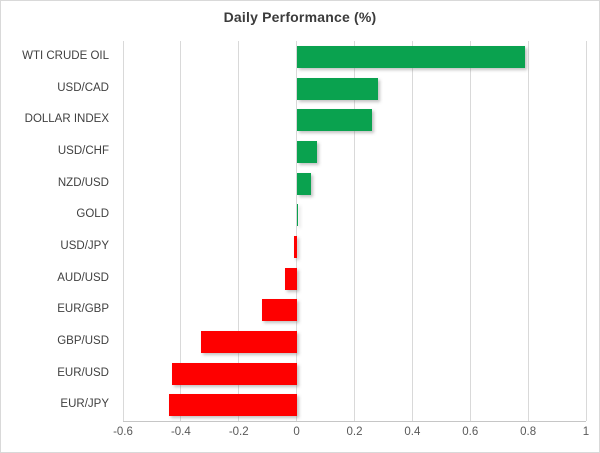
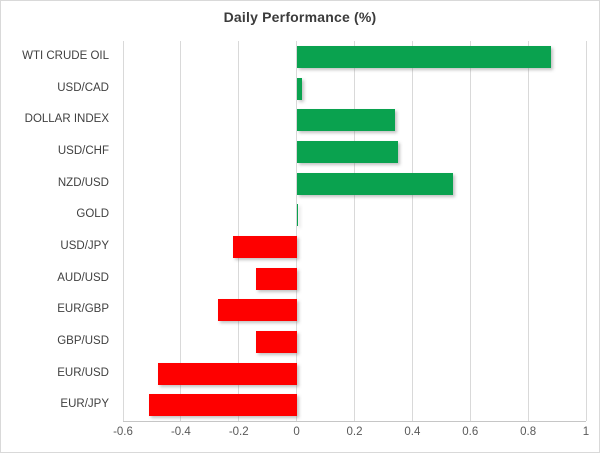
WTI CRUDE OIL: 0.79 -> 0.88
USD/CAD: 0.28 -> 0.02
DOLLAR INDEX: 0.26 -> 0.34
USD/CHF: 0.07 -> 0.35
NZD/USD: 0.05 -> 0.54
USD/JPY: -0.01 -> -0.22
AUD/USD: -0.04 -> -0.14
EUR/GBP: -0.12 -> -0.27
GBP/USD: -0.33 -> -0.14
EUR/USD: -0.43 -> -0.48
EUR/JPY: -0.44 -> -0.51
